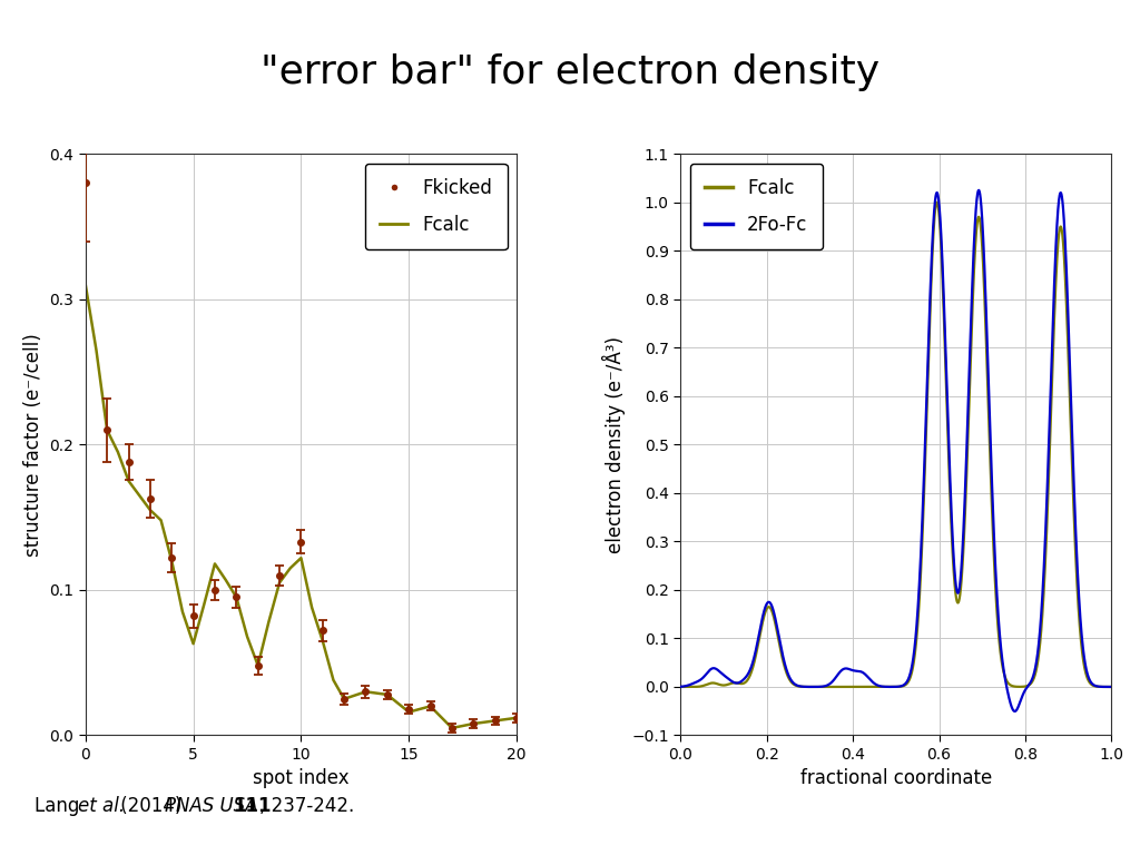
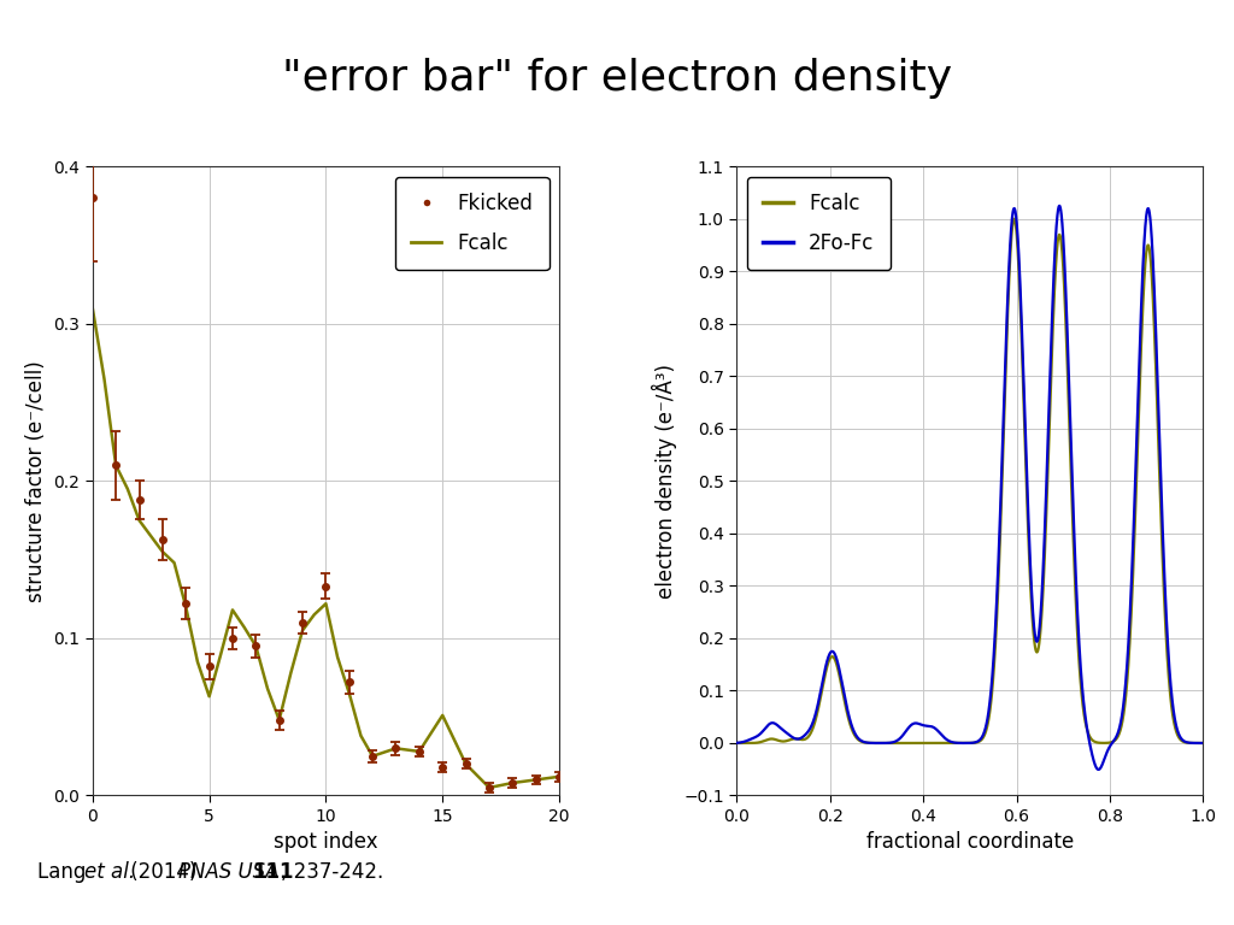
Fcalc/15: 0.016 -> 0.051
